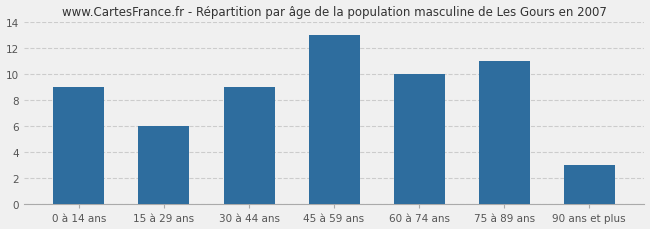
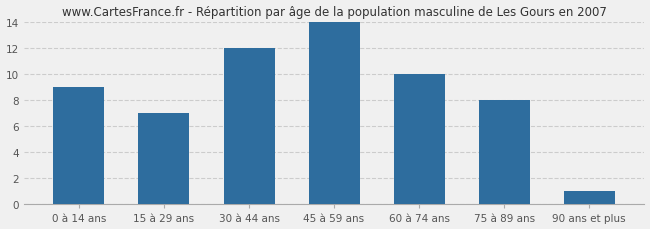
15 à 29 ans: 6 -> 7
30 à 44 ans: 9 -> 12
45 à 59 ans: 13 -> 14
75 à 89 ans: 11 -> 8
90 ans et plus: 3 -> 1
